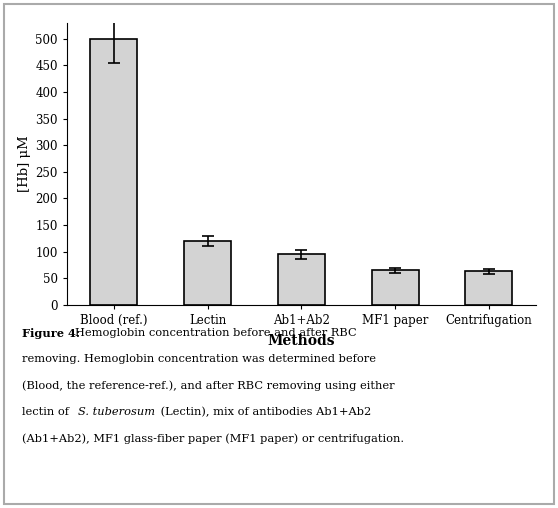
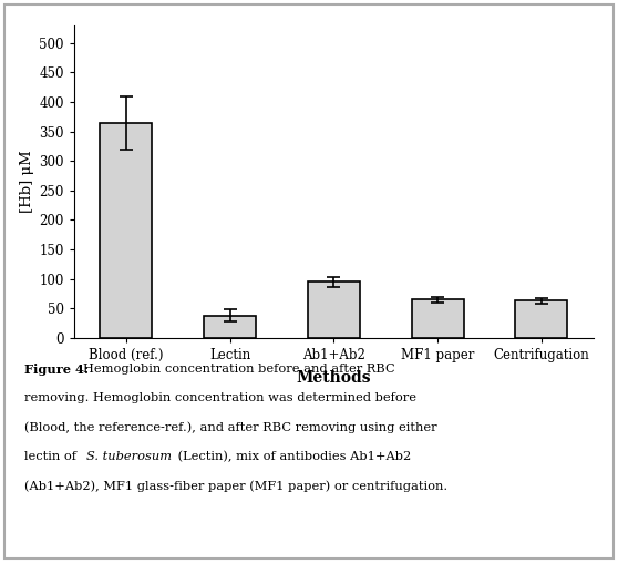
Blood (ref.): 500 -> 364
Lectin: 120 -> 38
